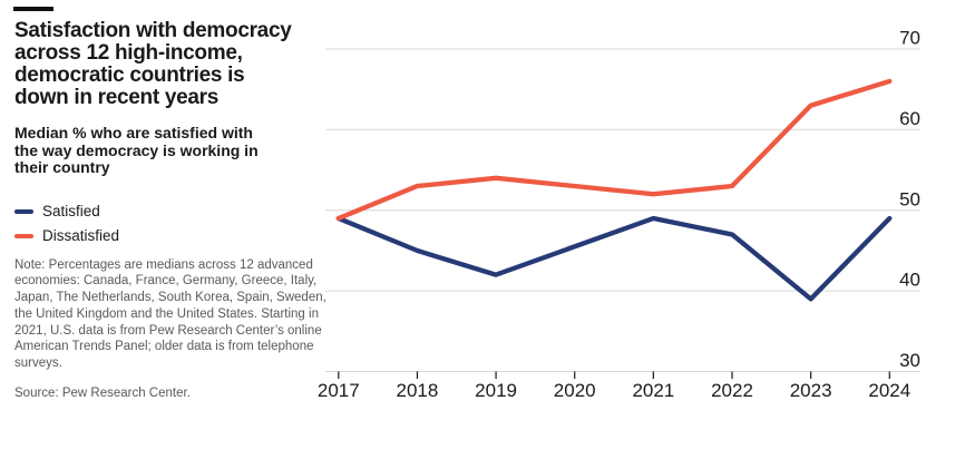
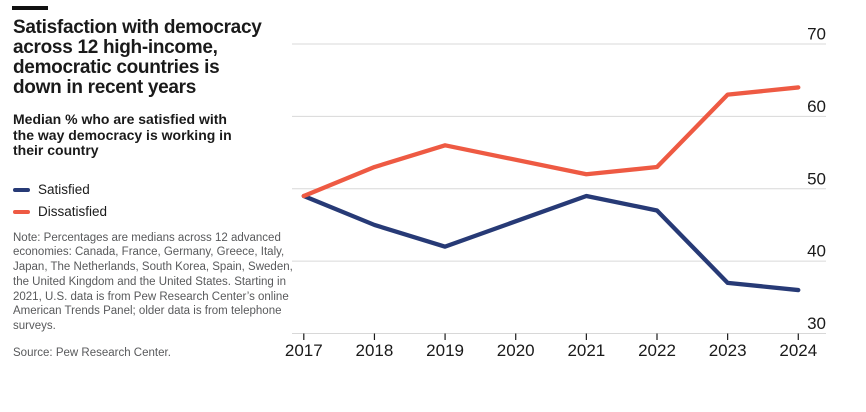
Dissatisfied/2019: 54 -> 56
Satisfied/2023: 39 -> 37
Satisfied/2024: 49 -> 36
Dissatisfied/2024: 66 -> 64
